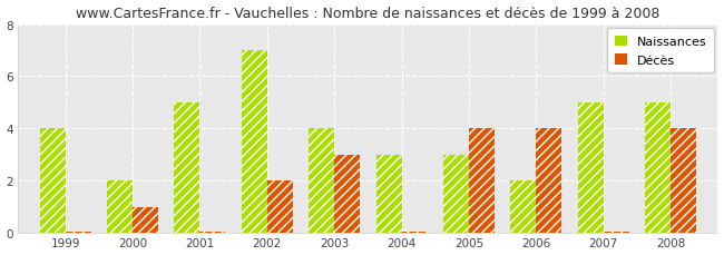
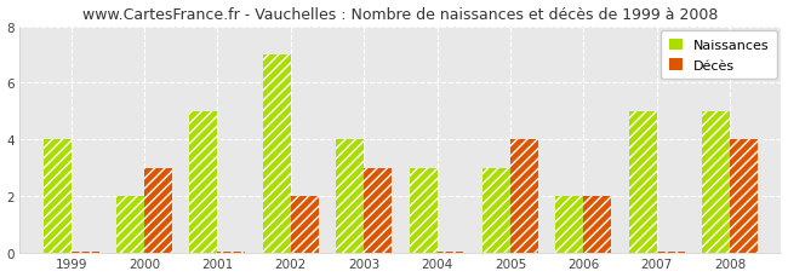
Décès/2000: 1.00 -> 3.00
Décès/2006: 4.00 -> 2.00
